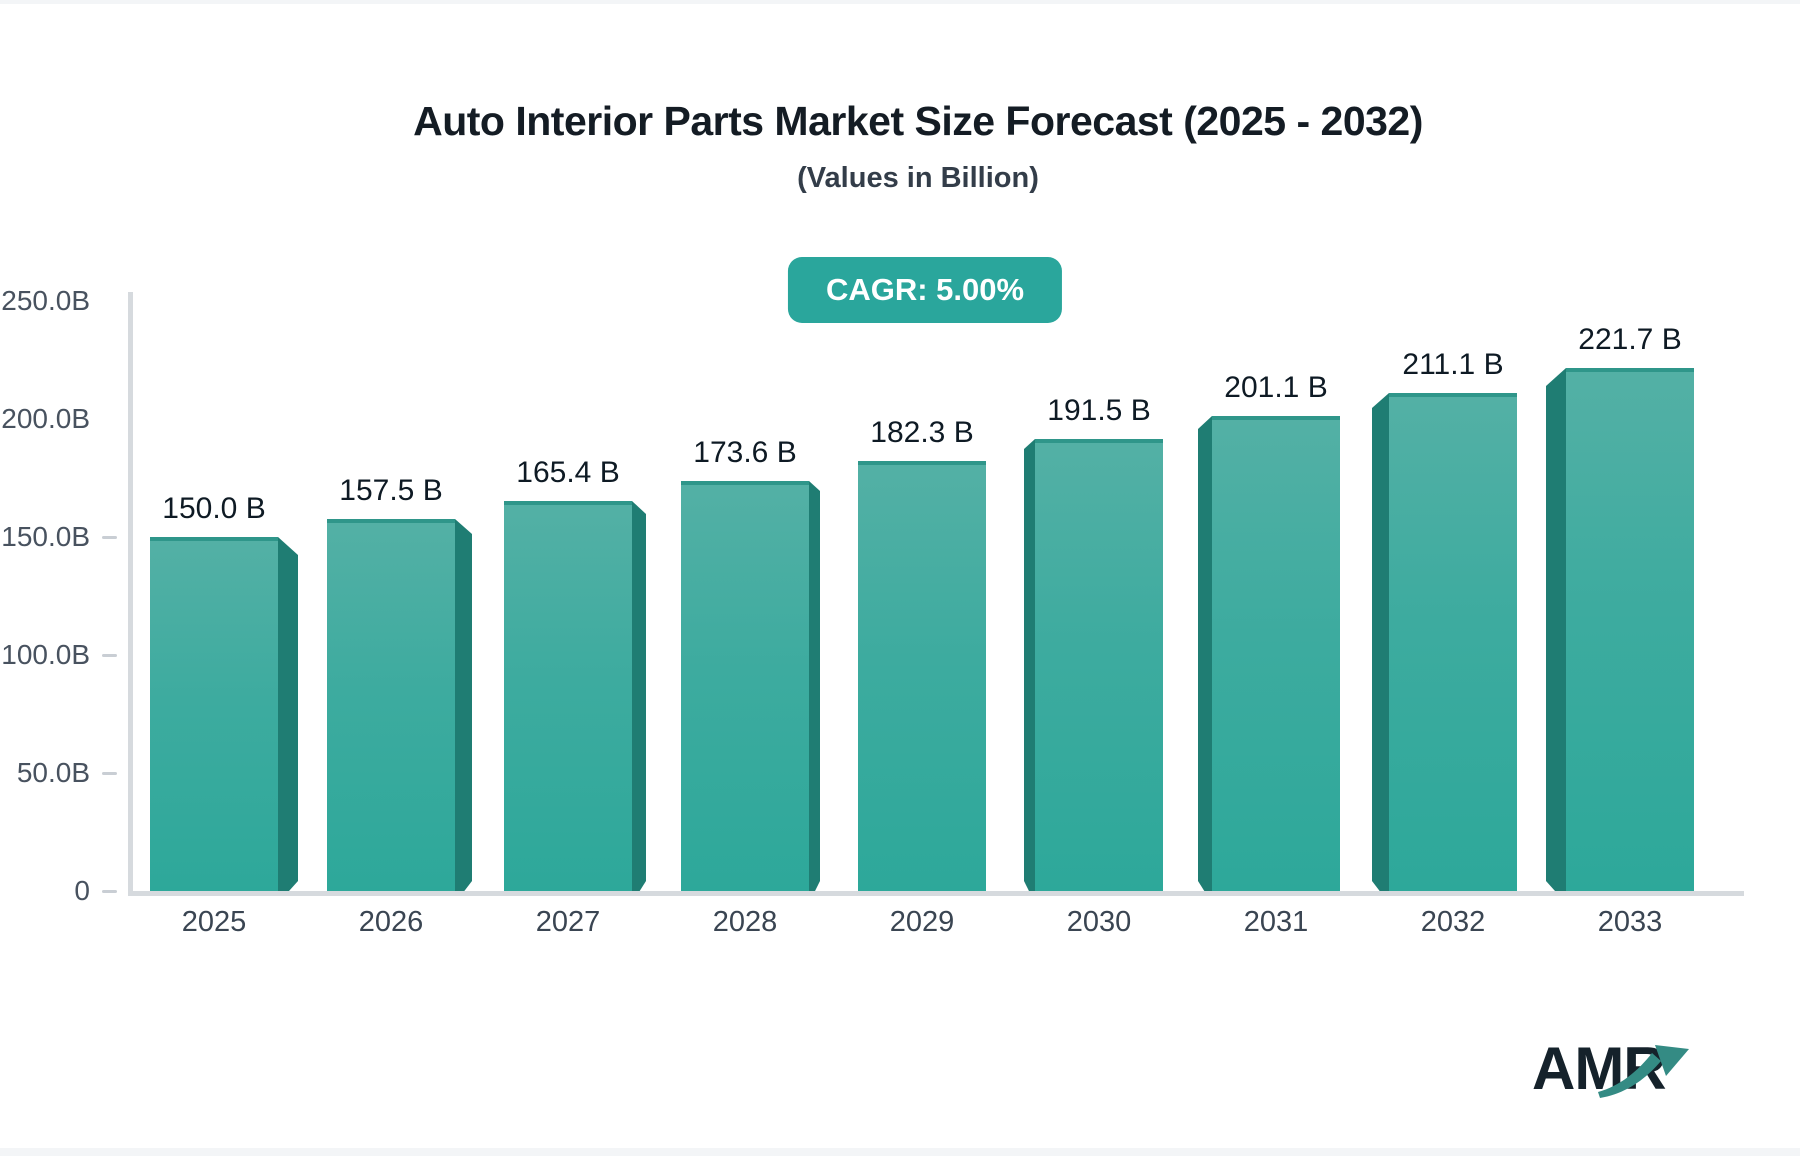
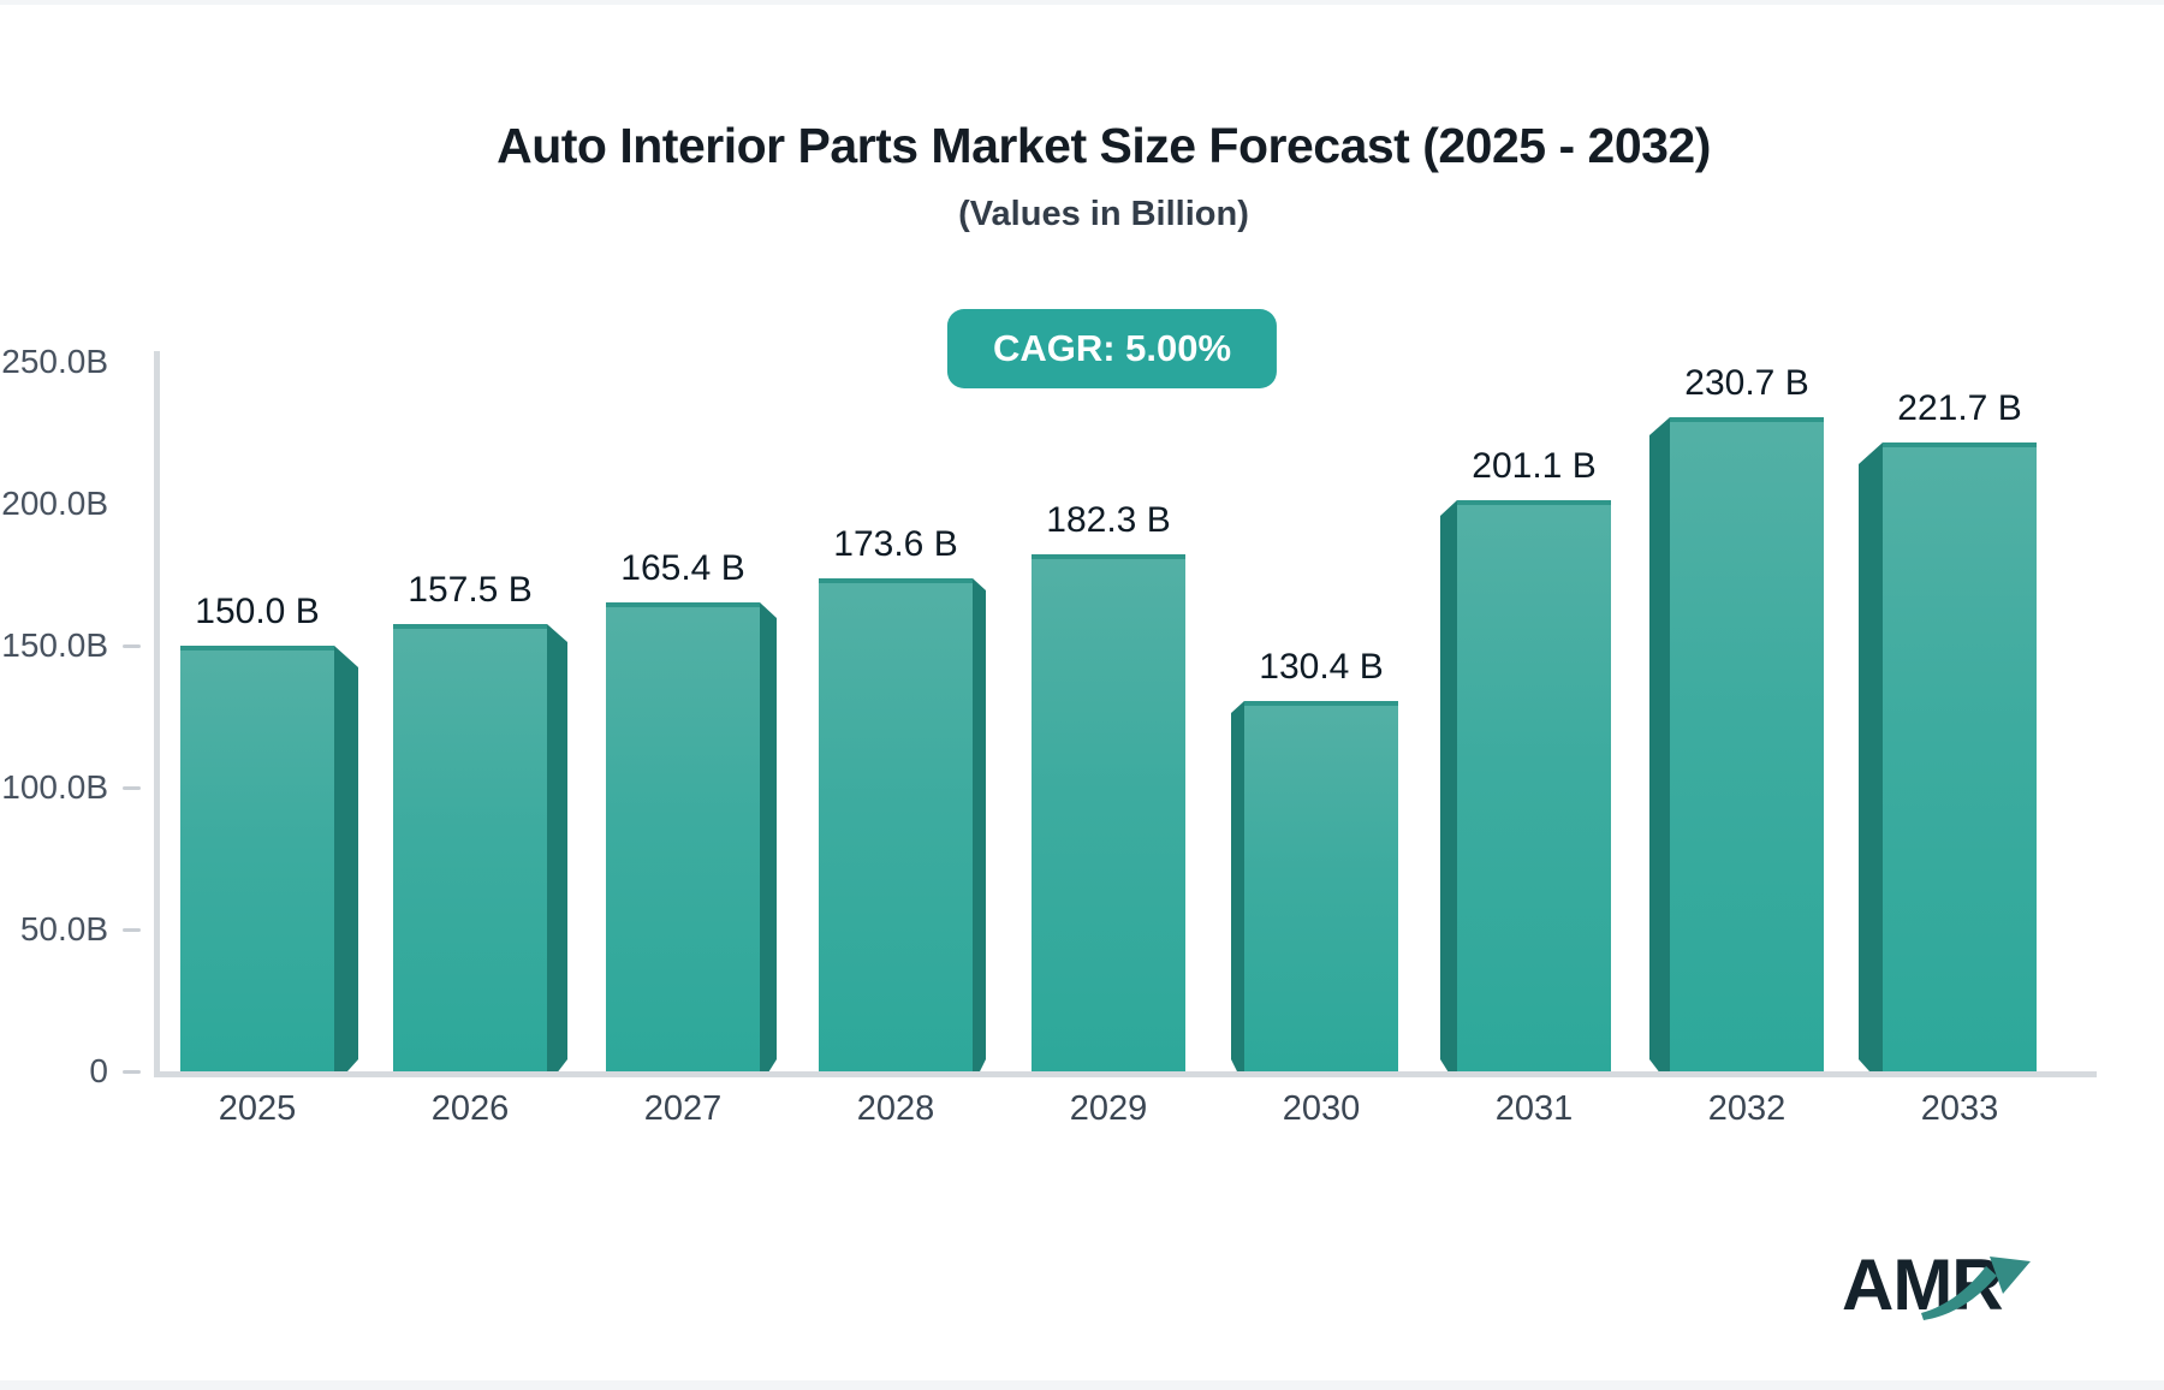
2030: 191.5 -> 130.4
2032: 211.1 -> 230.7
